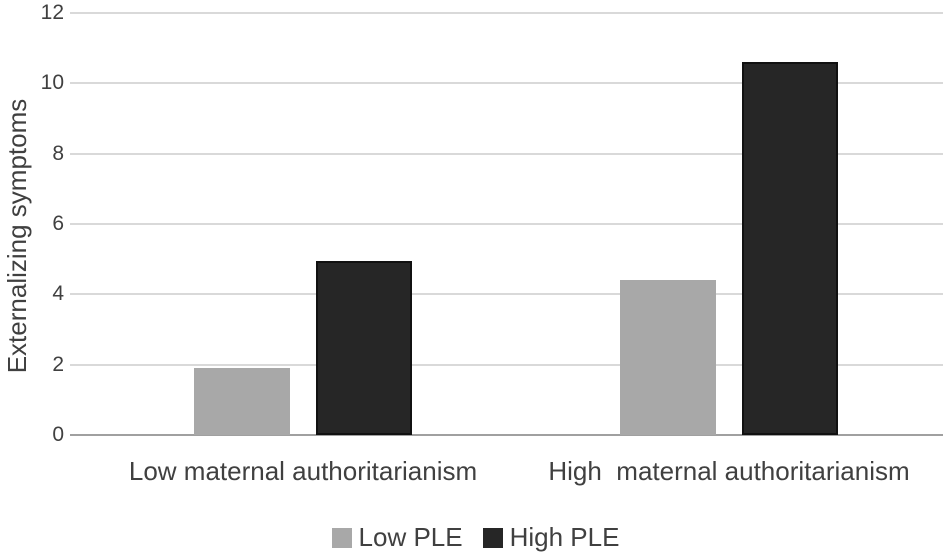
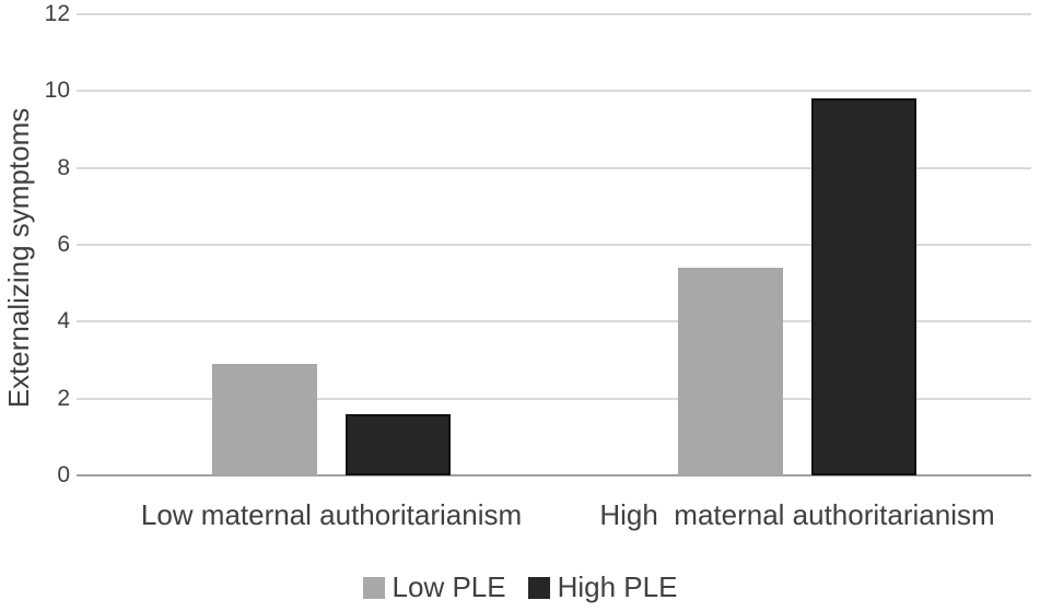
Low PLE/Low maternal authoritarianism: 1.9 -> 2.9
High PLE/Low maternal authoritarianism: 5.0 -> 1.6
Low PLE/High maternal authoritarianism: 4.4 -> 5.4
High PLE/High maternal authoritarianism: 10.6 -> 9.8
